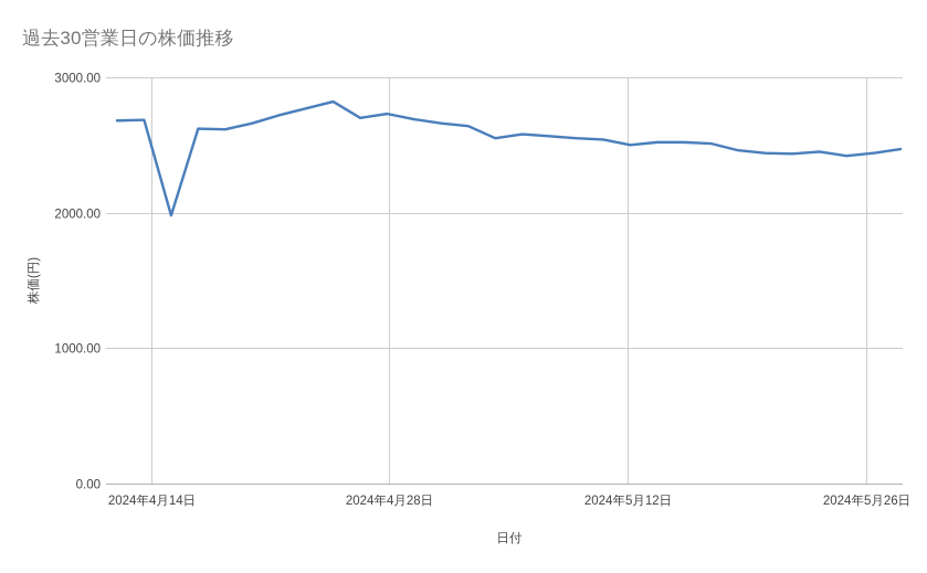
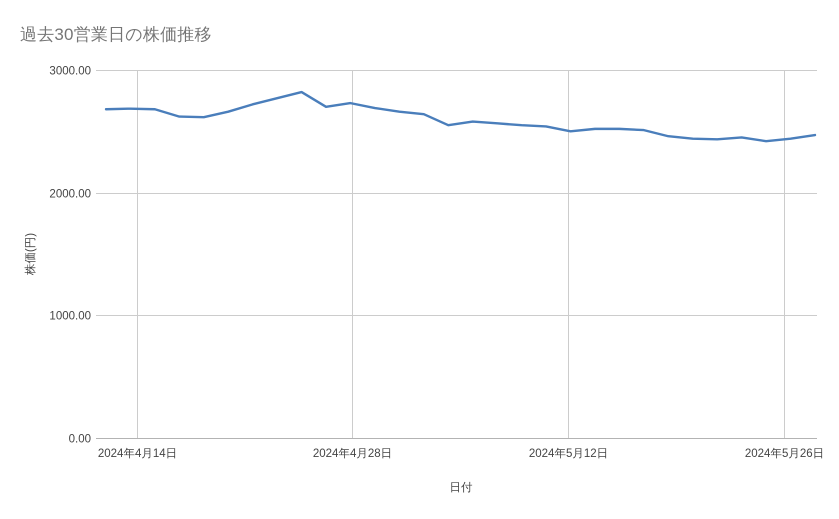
2024年4月14日: 1980 -> 2680
